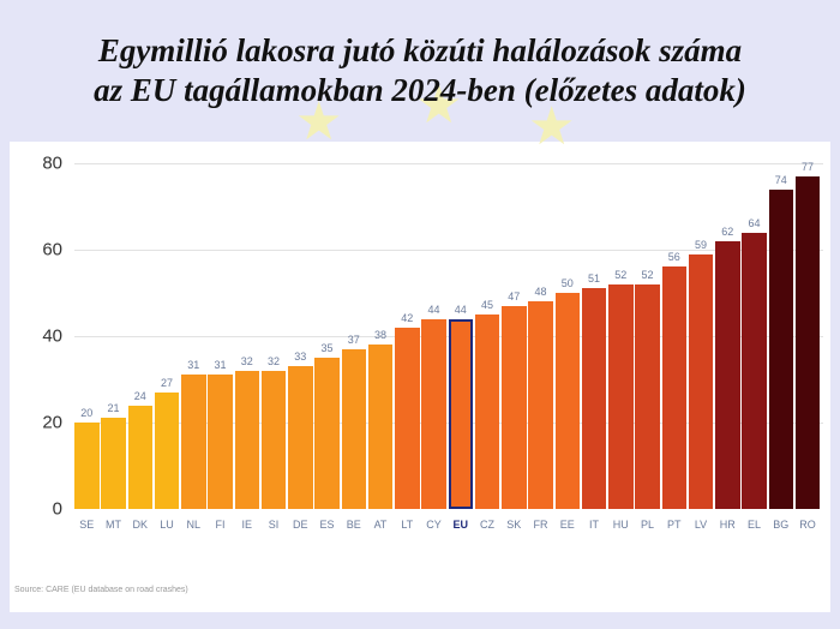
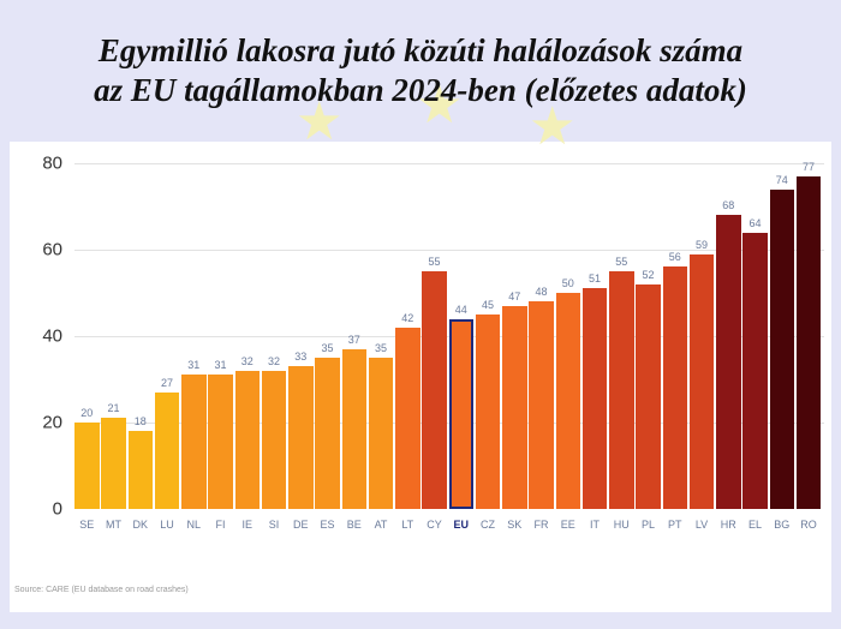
DK: 24 -> 18
AT: 38 -> 35
CY: 44 -> 55
HU: 52 -> 55
HR: 62 -> 68
